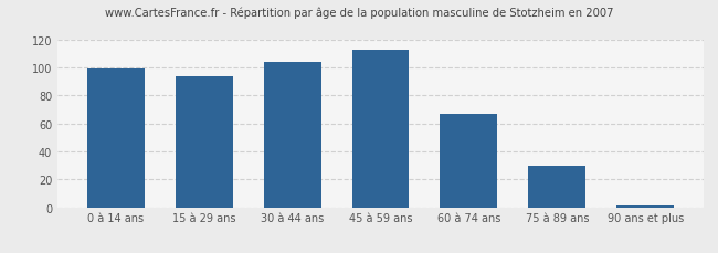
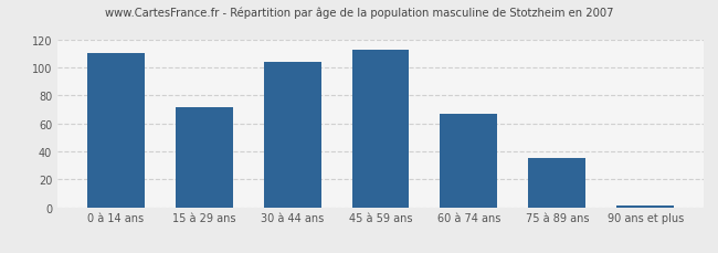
0 à 14 ans: 99 -> 110
15 à 29 ans: 94 -> 72
75 à 89 ans: 30 -> 35
